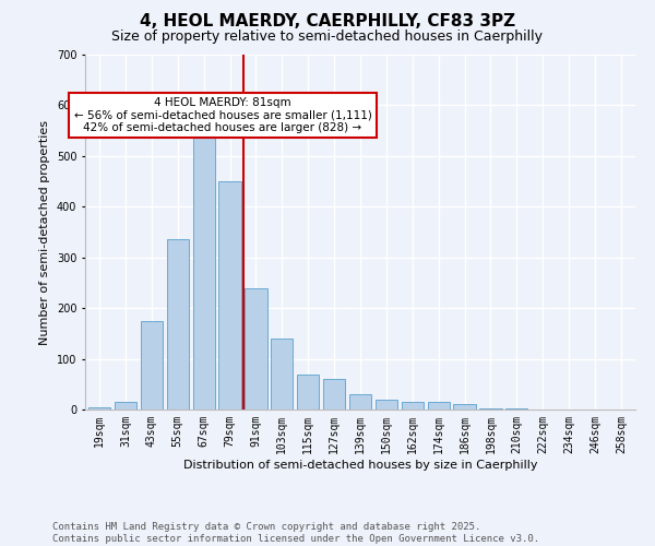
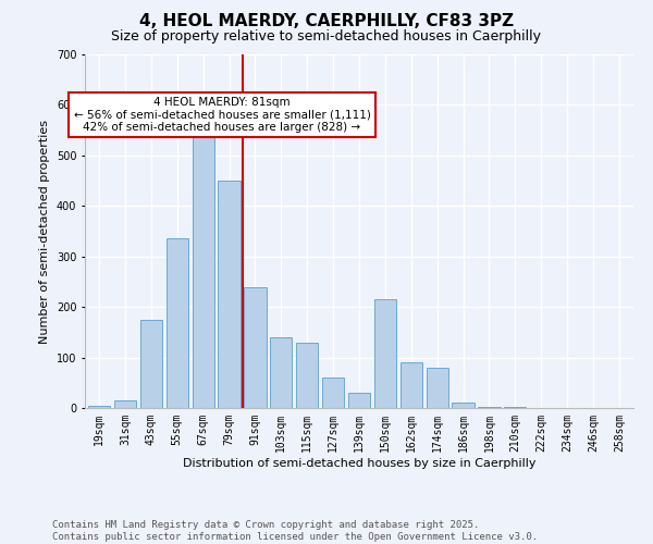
115sqm: 70 -> 130
150sqm: 20 -> 215
162sqm: 15 -> 90
174sqm: 15 -> 80
